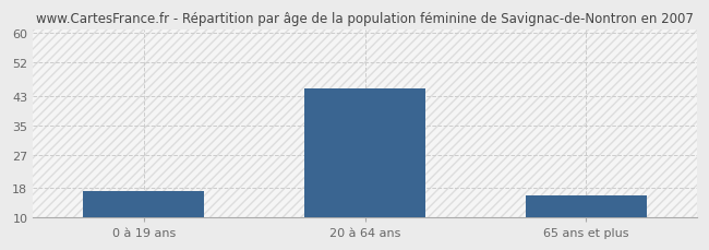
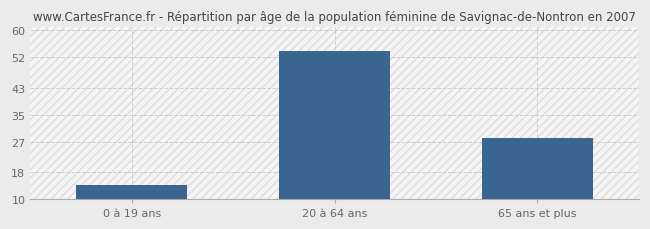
0 à 19 ans: 17 -> 14
20 à 64 ans: 45 -> 54
65 ans et plus: 16 -> 28
